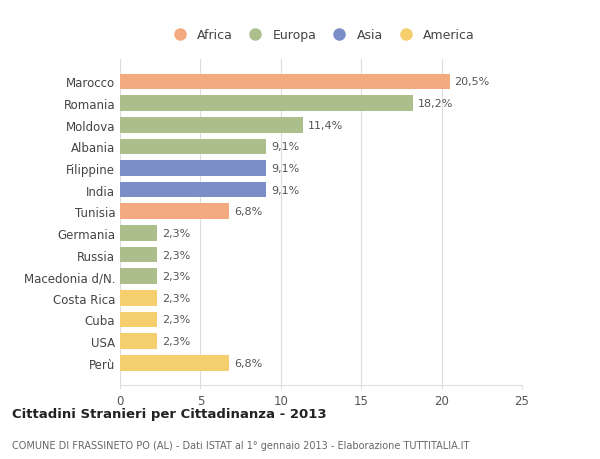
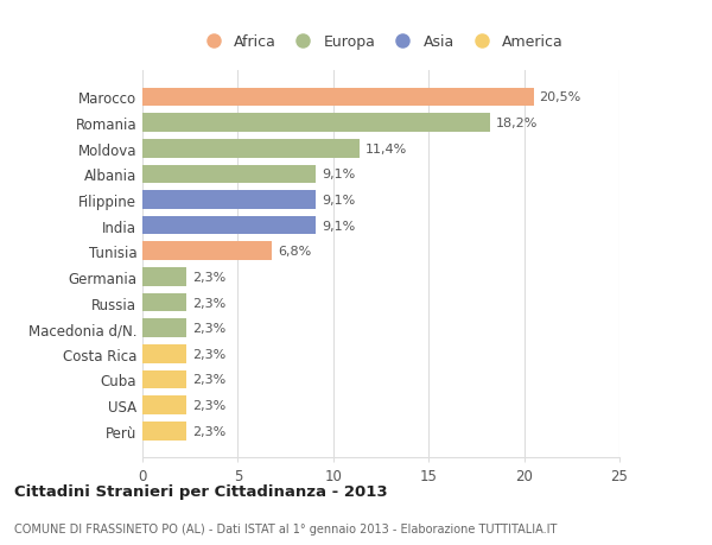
Perù: 6,8% -> 2,3%
